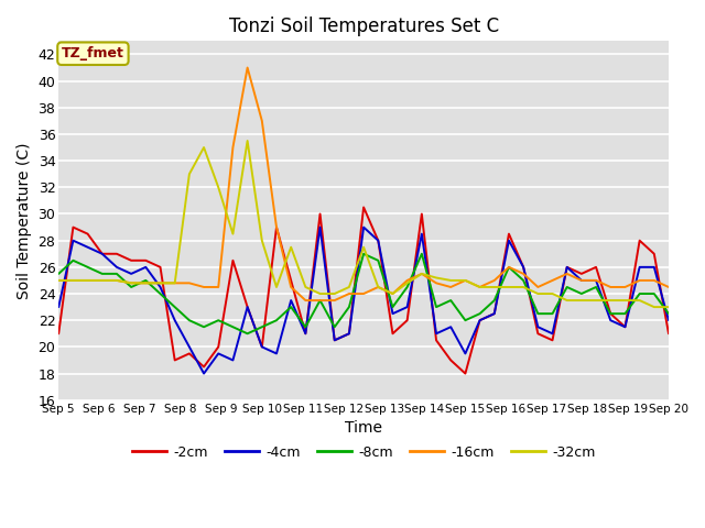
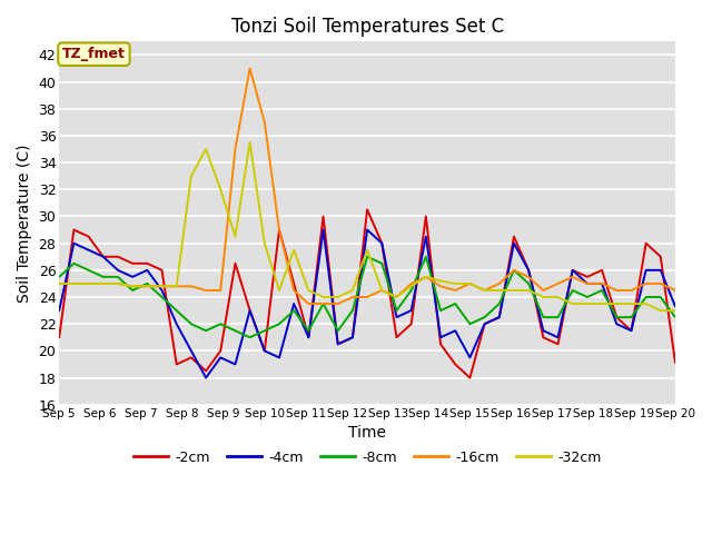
-2cm/Sep 20: 21.0 -> 19.1
-4cm/Sep 20: 22.0 -> 23.3
